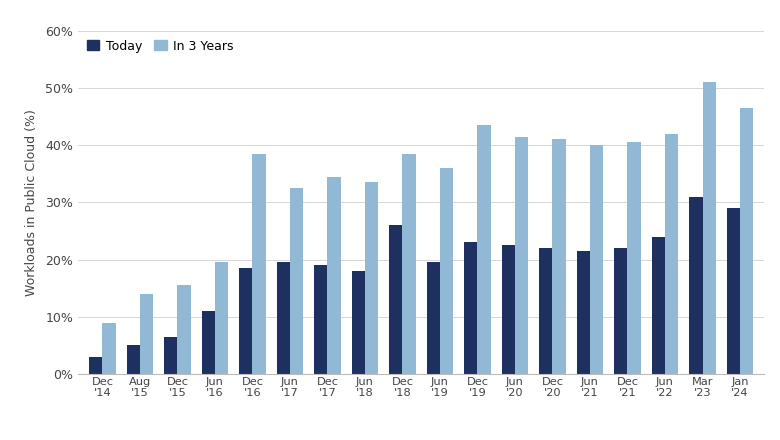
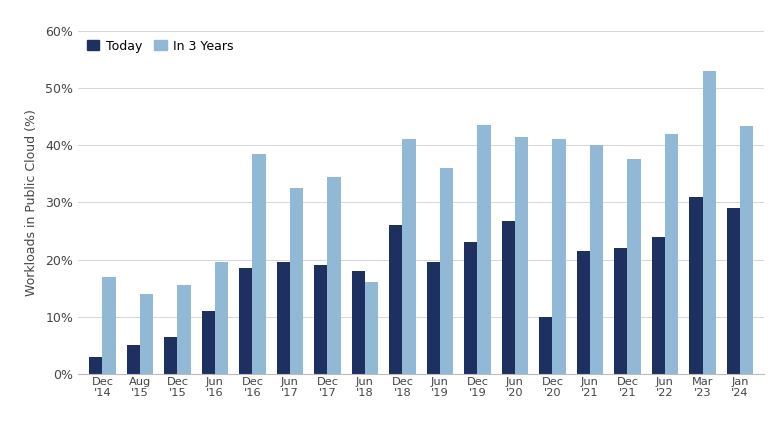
In 3 Years/Dec '14: 9.0% -> 17.0%
In 3 Years/Jun '18: 33.5% -> 16.0%
In 3 Years/Dec '18: 38.5% -> 41.0%
Today/Jun '20: 22.5% -> 26.8%
Today/Dec '20: 22.0% -> 10.0%
In 3 Years/Dec '21: 40.5% -> 37.6%
In 3 Years/Mar '23: 51.0% -> 53.0%
In 3 Years/Jan '24: 46.5% -> 43.4%
